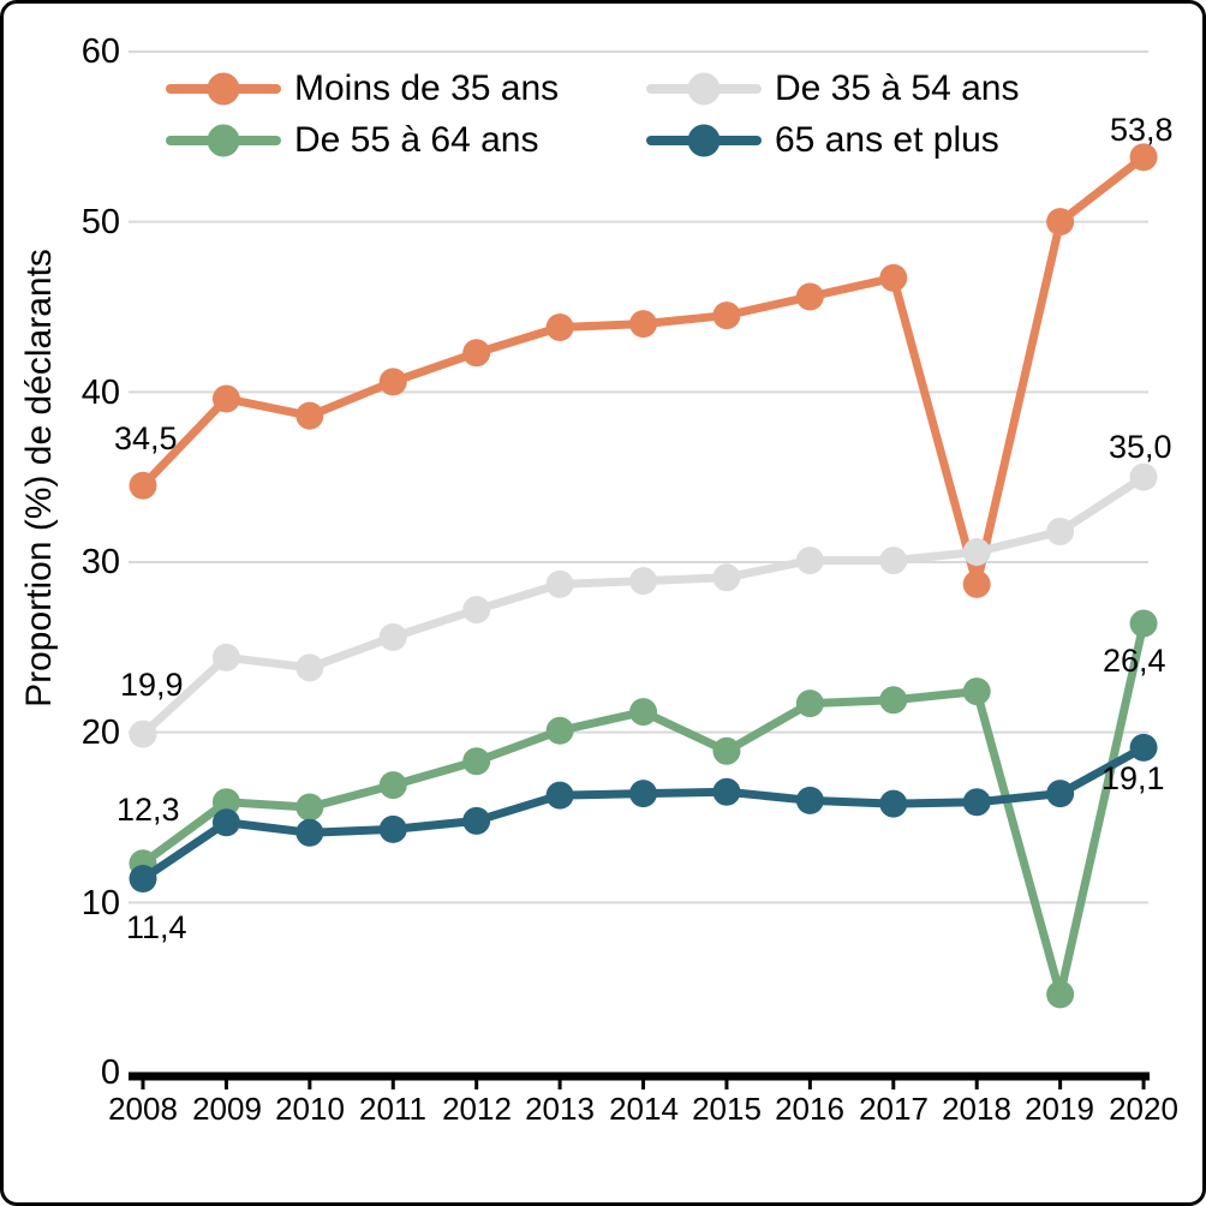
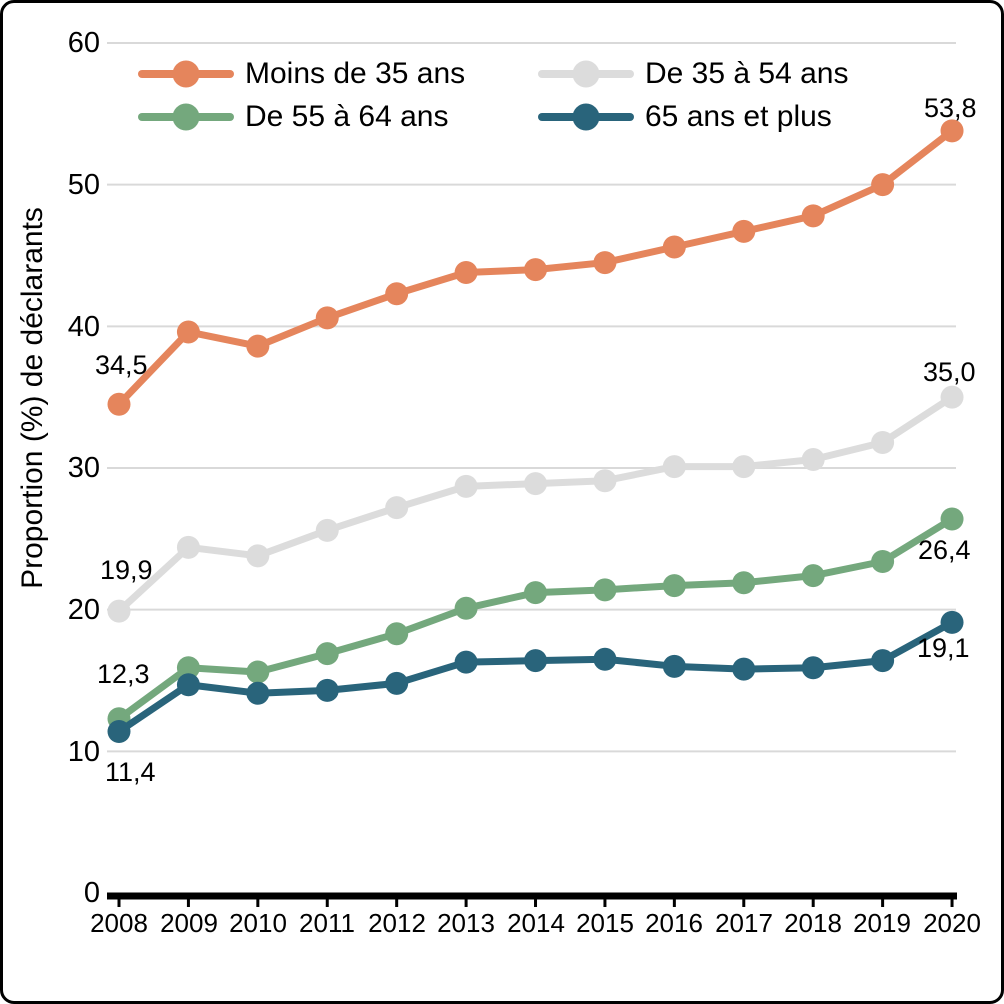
De 55 à 64 ans/2015: 18.9 -> 21.4
Moins de 35 ans/2018: 28.7 -> 47.8
De 55 à 64 ans/2019: 4.6 -> 23.4
